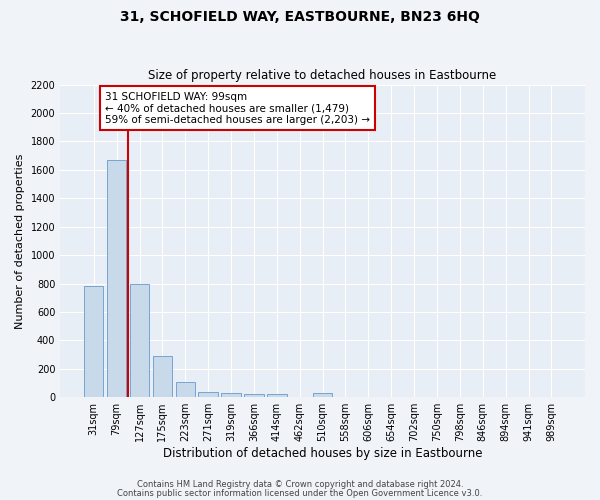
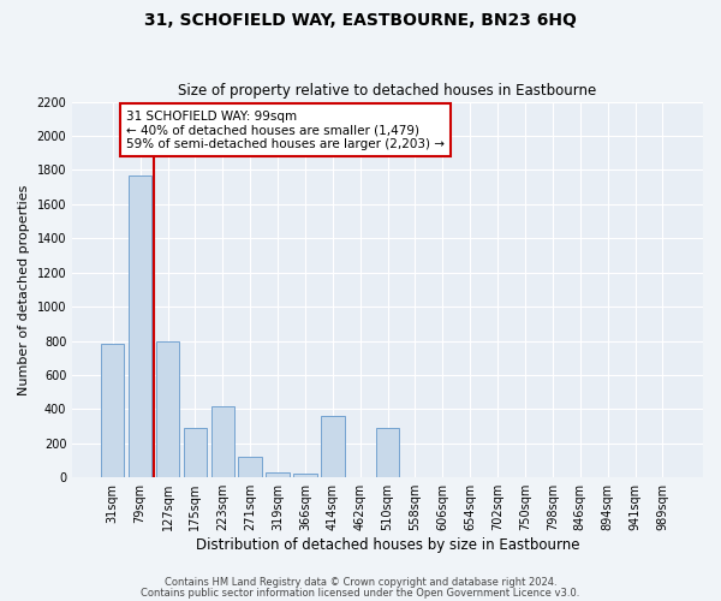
79sqm: 1670 -> 1770
223sqm: 110 -> 420
271sqm: 40 -> 120
414sqm: 20 -> 360
510sqm: 30 -> 290
